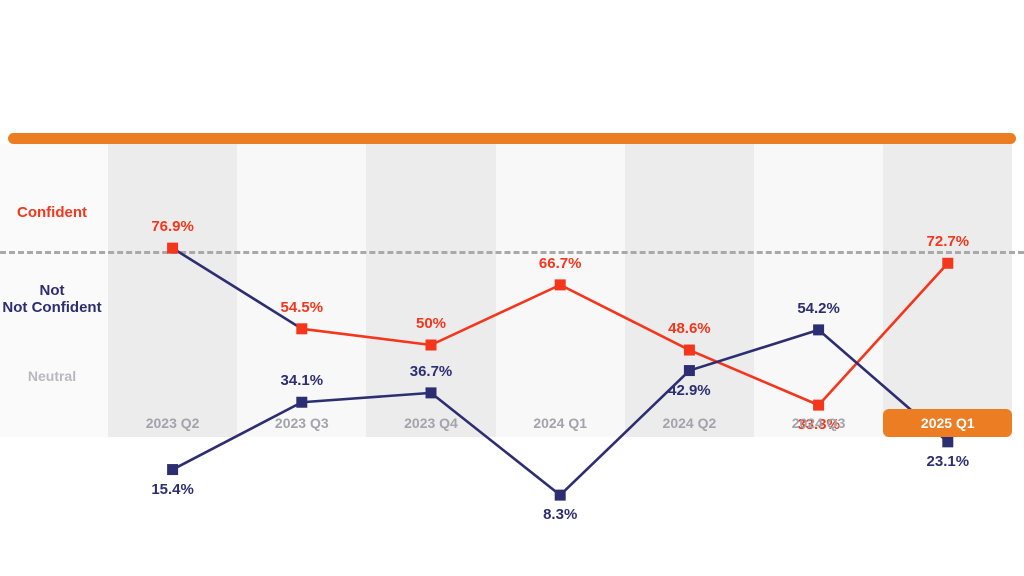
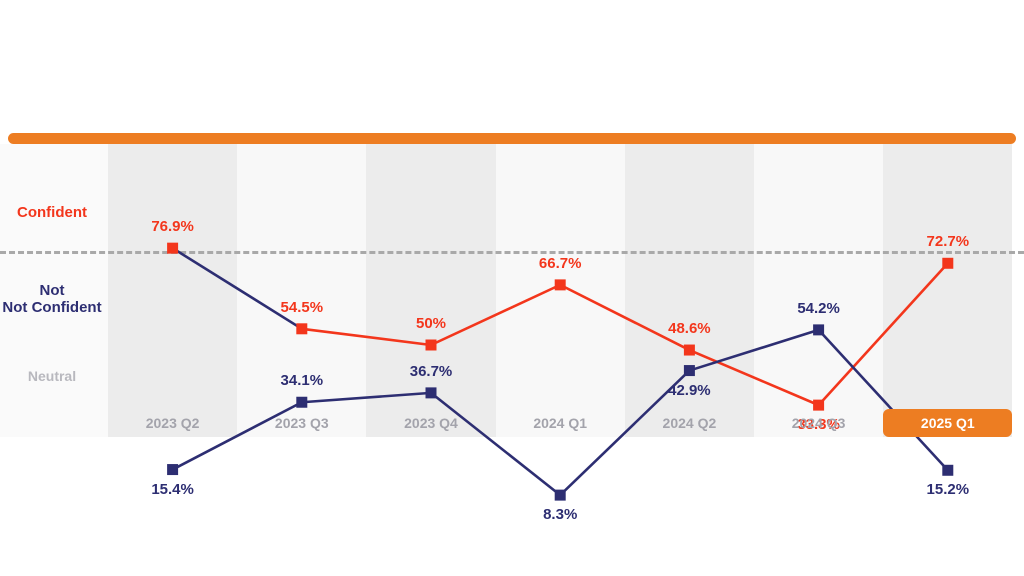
Not Confident/2025 Q1: 23.1% -> 15.2%
